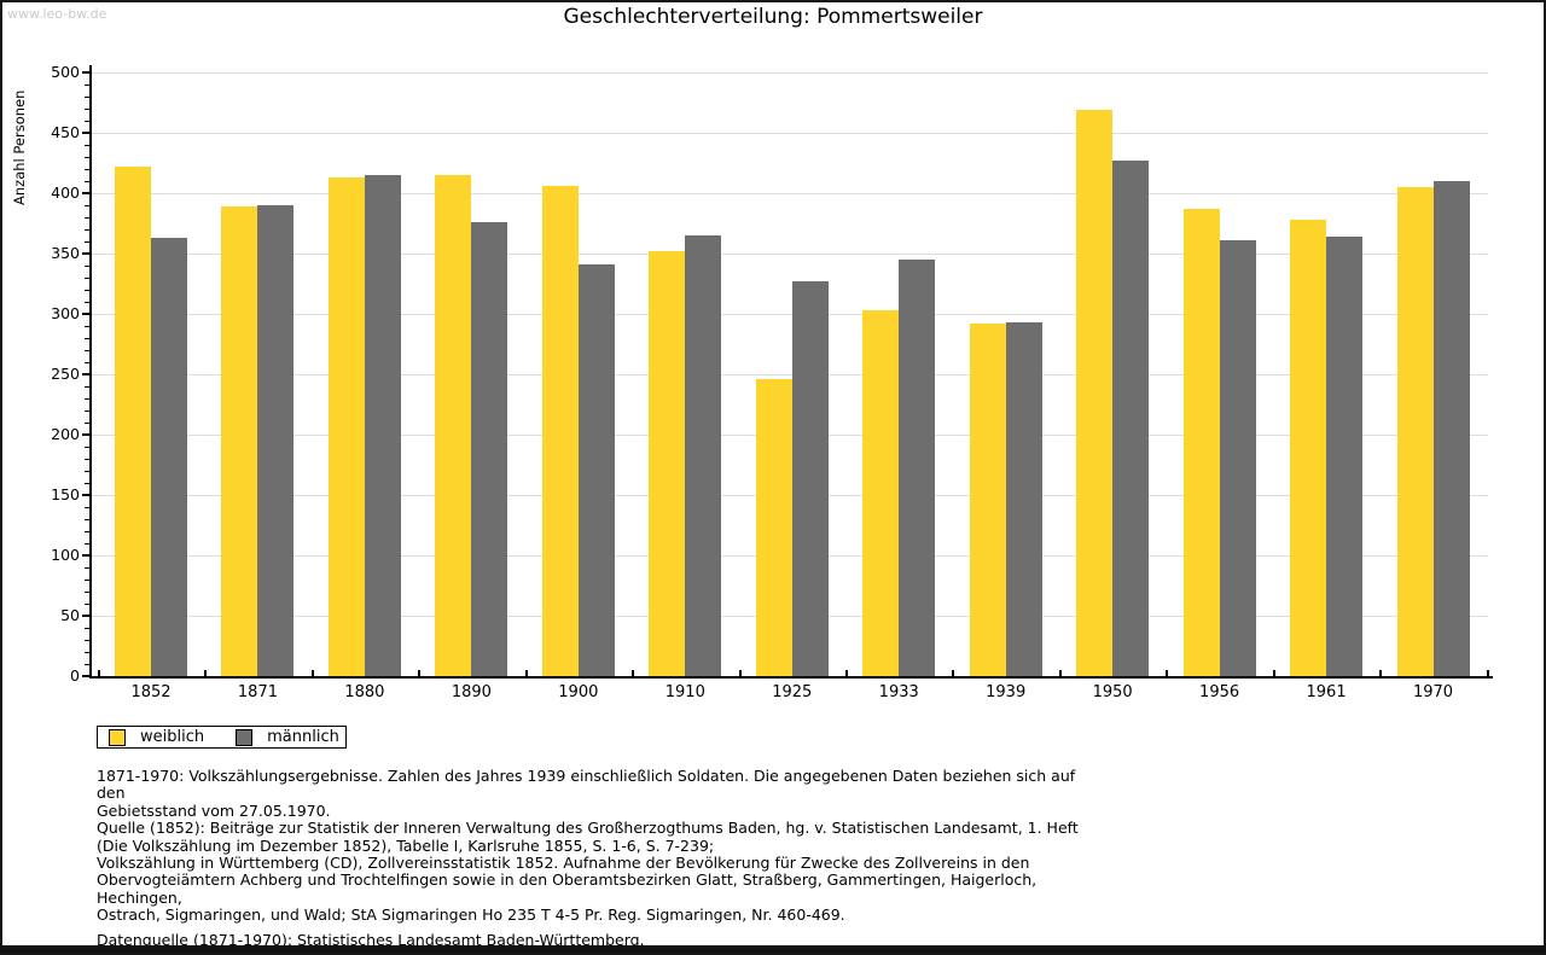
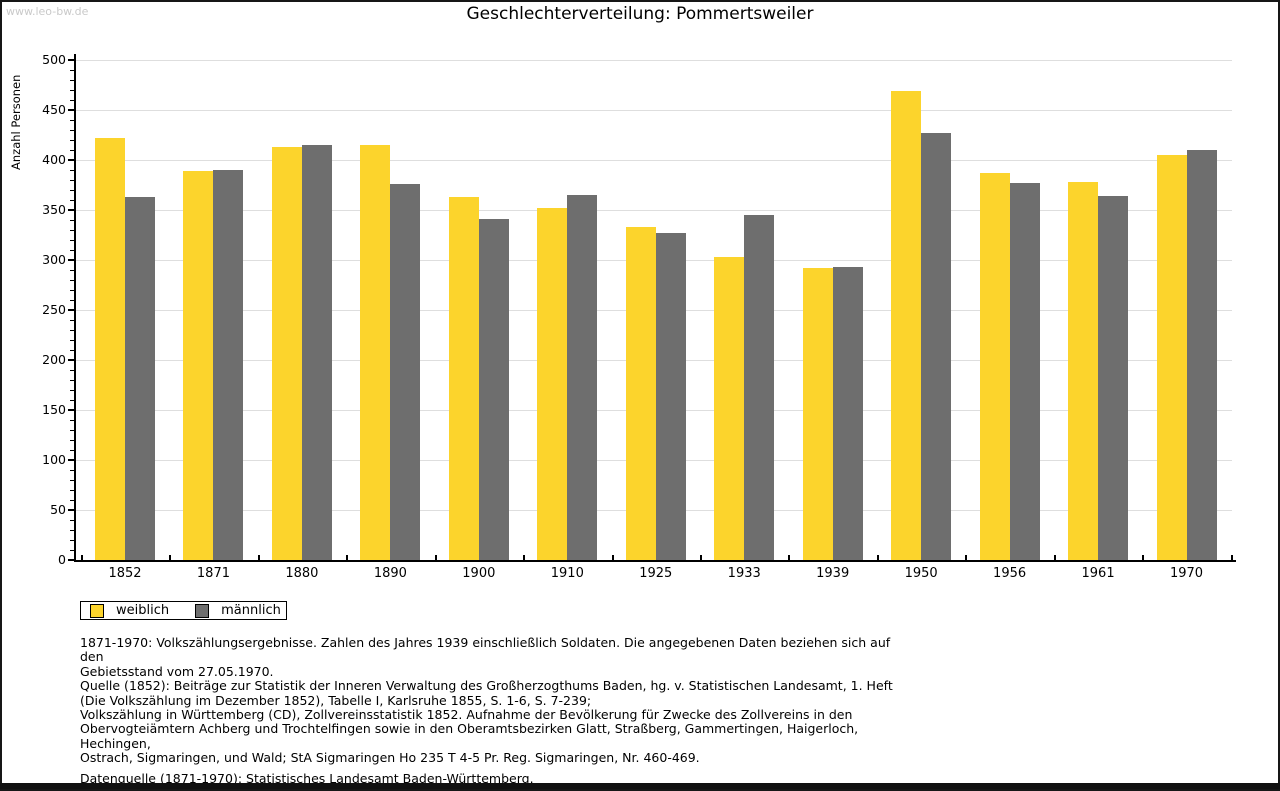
weiblich/1900: 406 -> 363
weiblich/1925: 246 -> 333
männlich/1956: 361 -> 377
